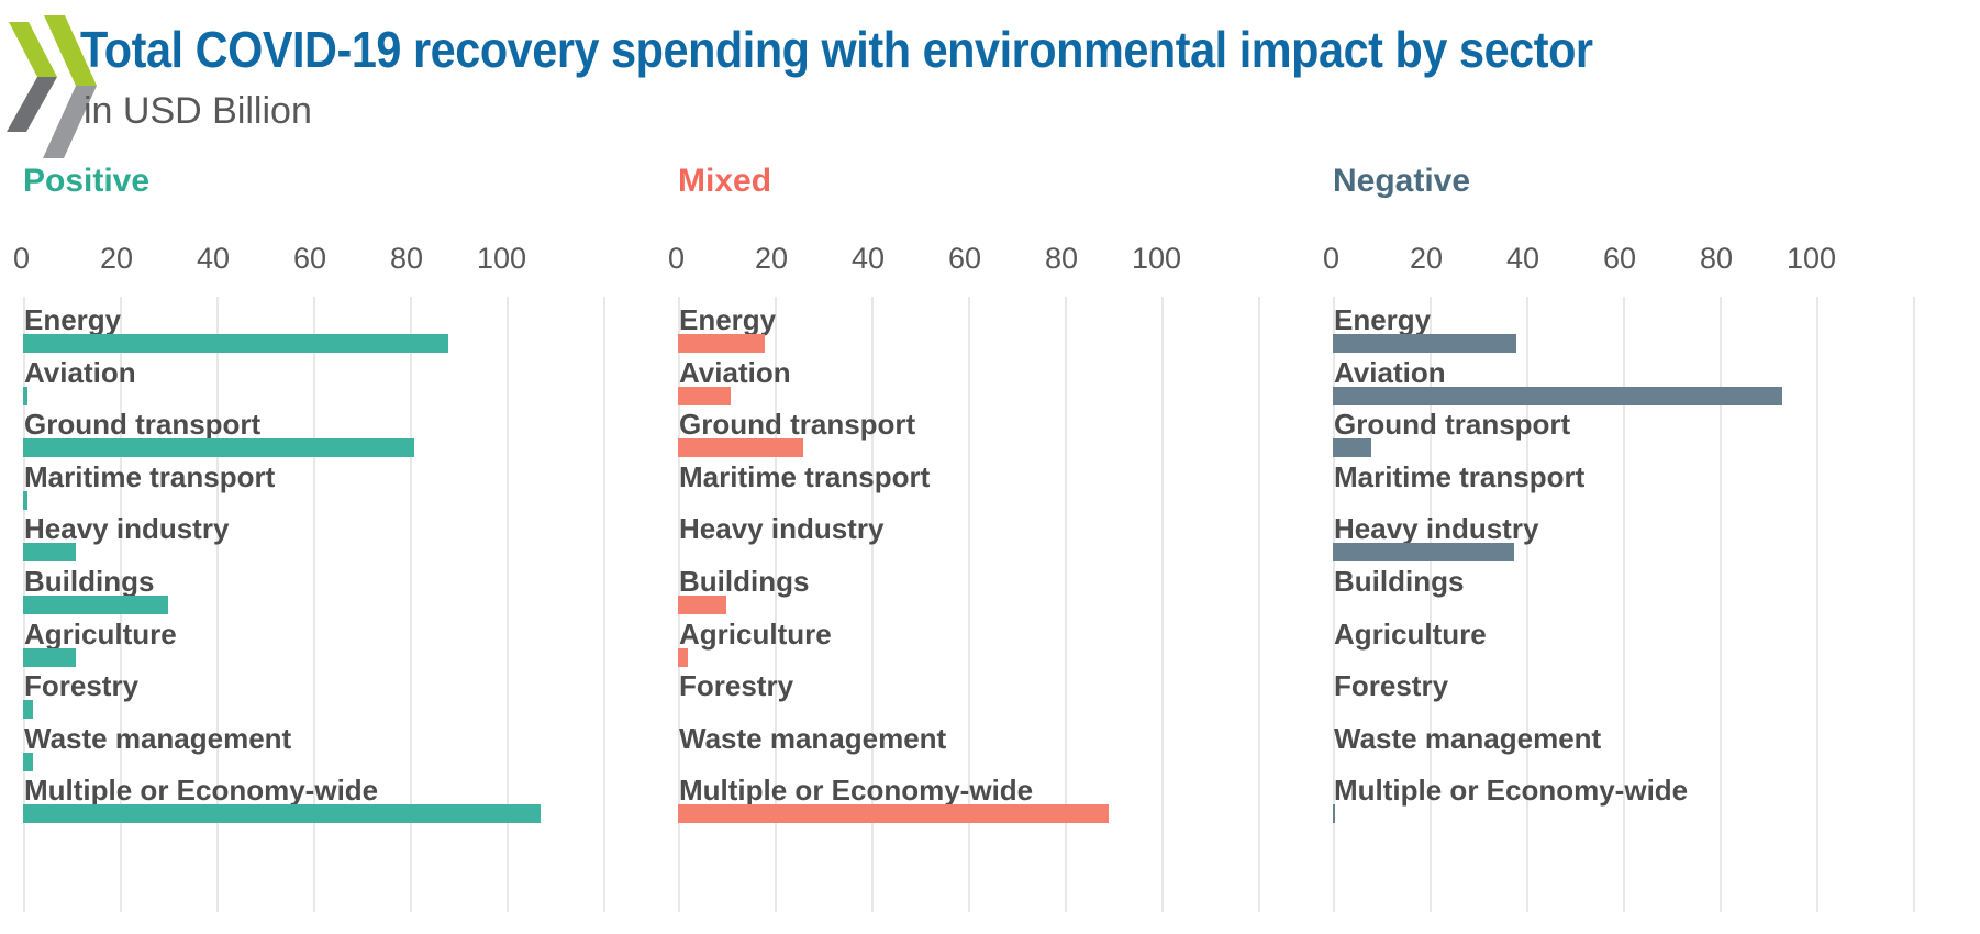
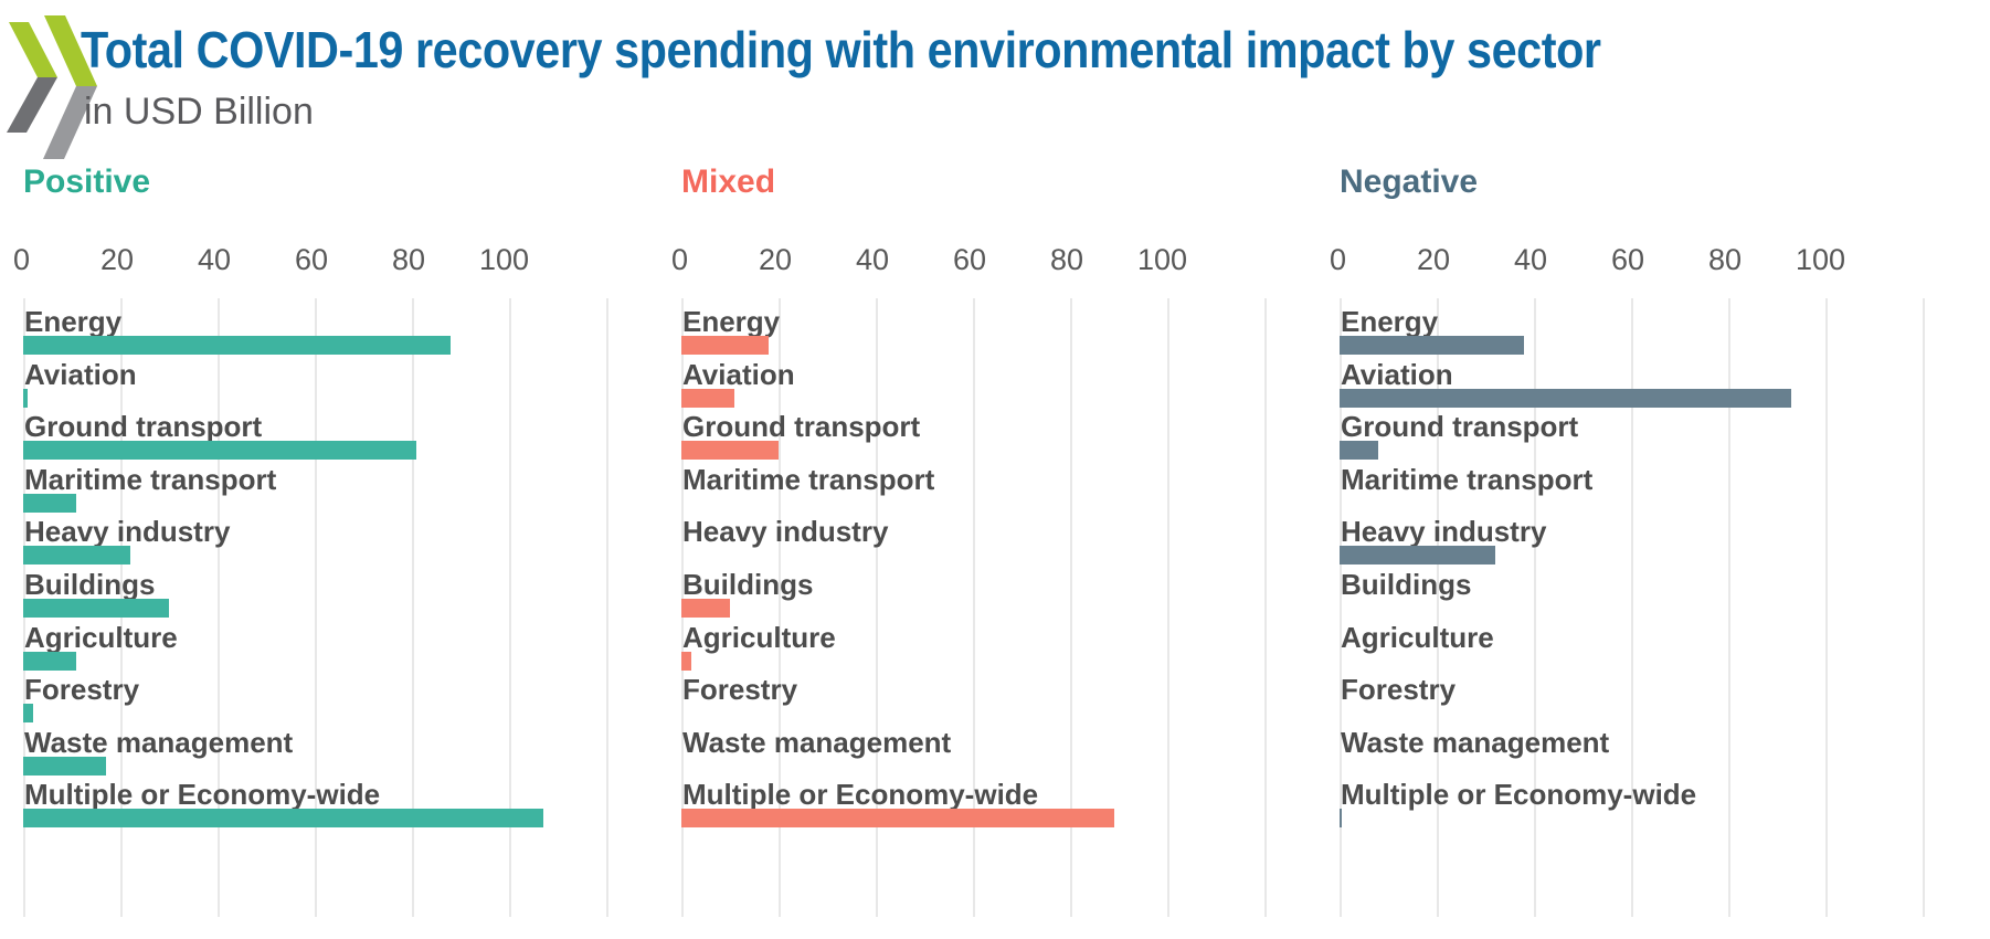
Mixed/Ground transport: 26 -> 20
Positive/Maritime transport: 1 -> 11
Positive/Heavy industry: 11 -> 22
Negative/Heavy industry: 38 -> 32
Positive/Waste management: 2 -> 17
